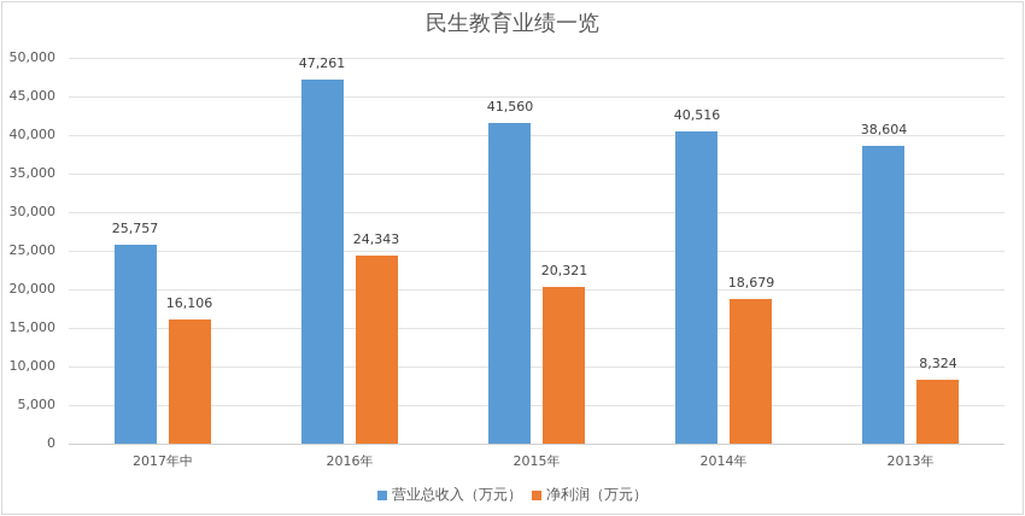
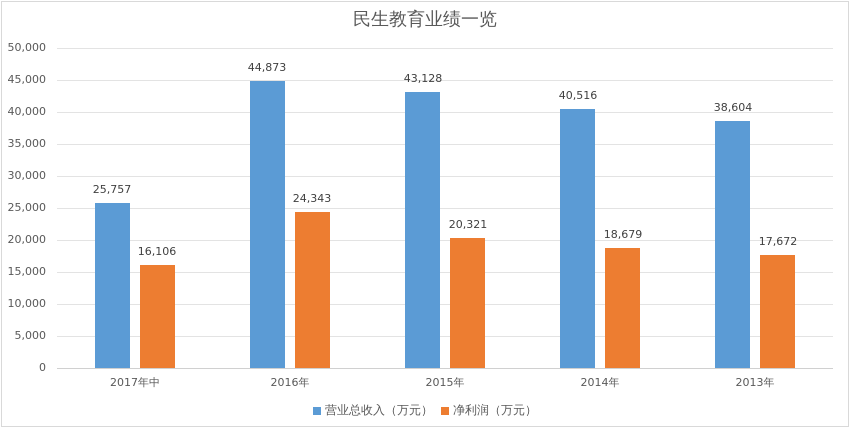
营业总收入（万元）/2016年: 47,261 -> 44,873
营业总收入（万元）/2015年: 41,560 -> 43,128
净利润（万元）/2013年: 8,324 -> 17,672
